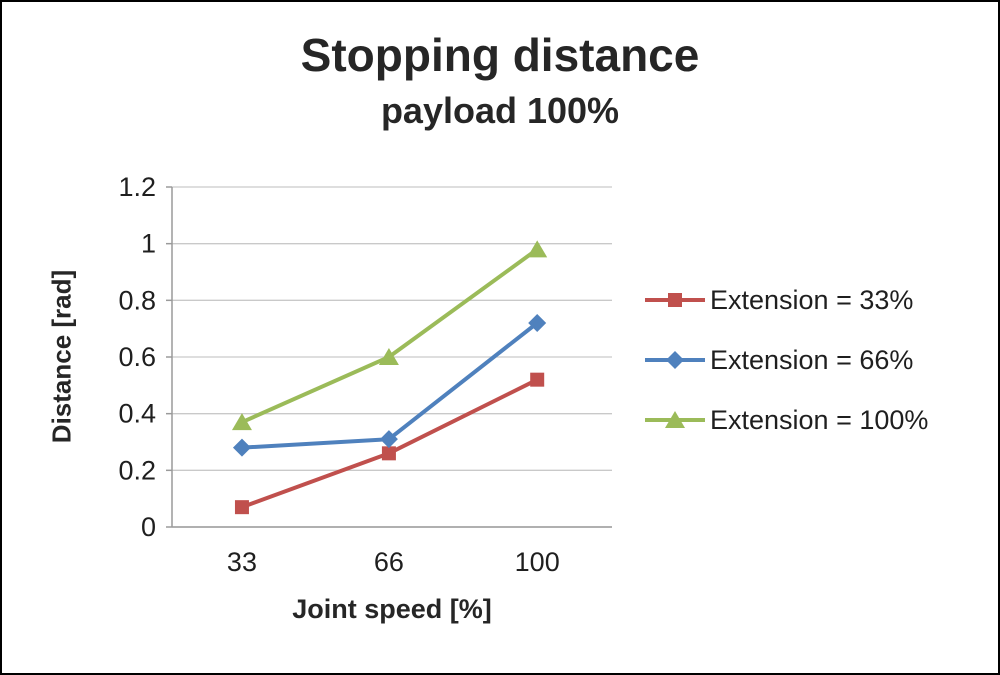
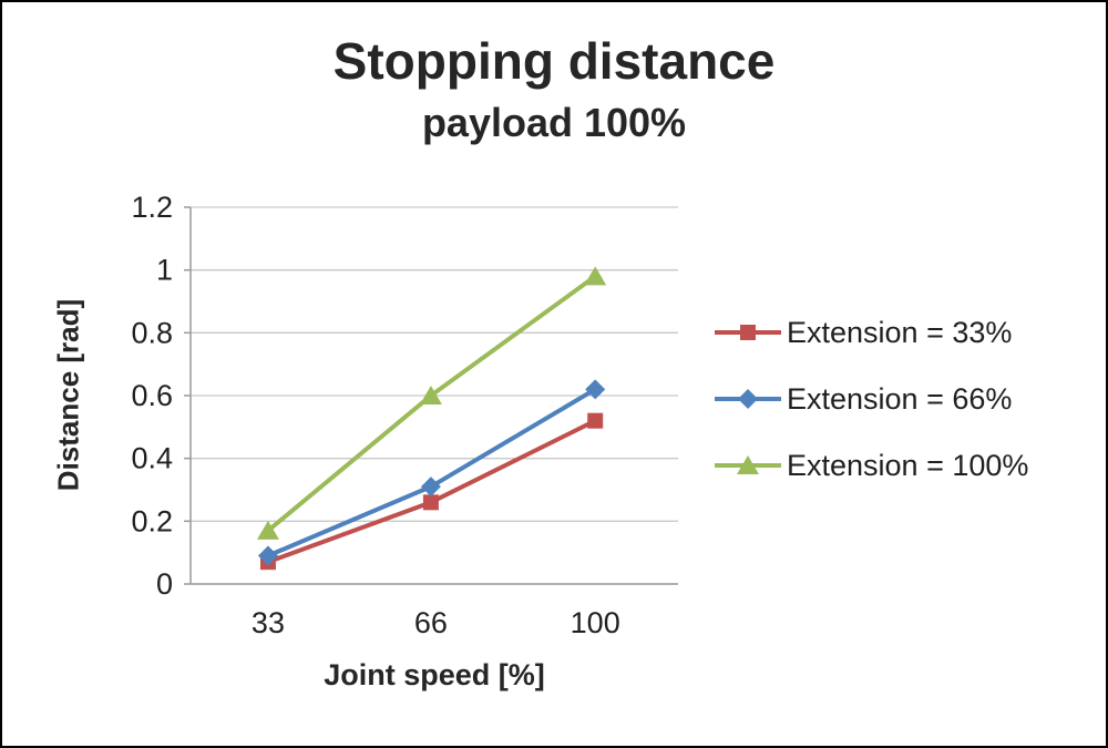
Extension = 66%/33: 0.28 -> 0.09
Extension = 100%/33: 0.37 -> 0.17
Extension = 66%/100: 0.72 -> 0.62
